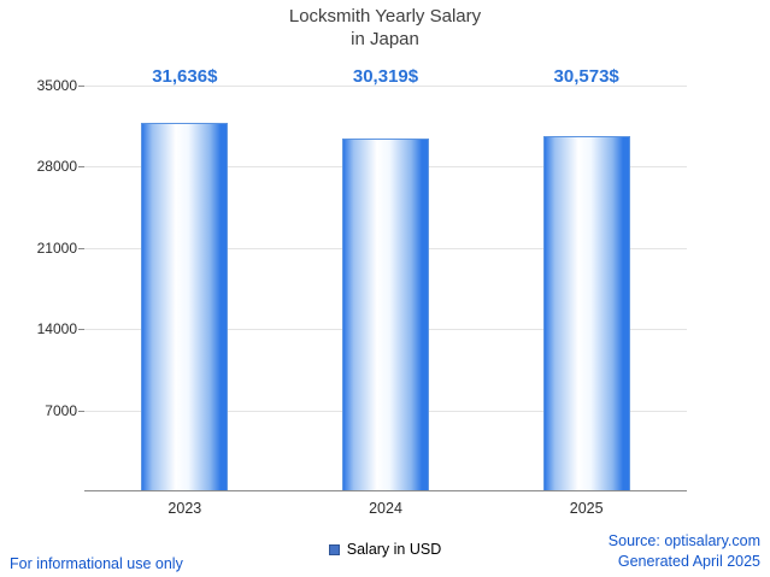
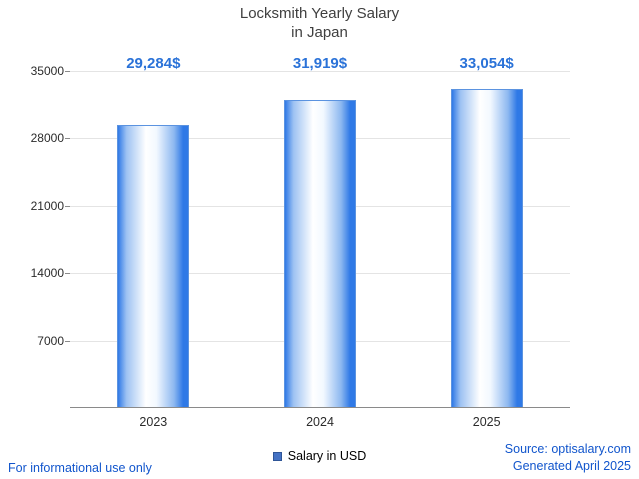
2023: 31,636 -> 29,284
2024: 30,319 -> 31,919
2025: 30,573 -> 33,054
